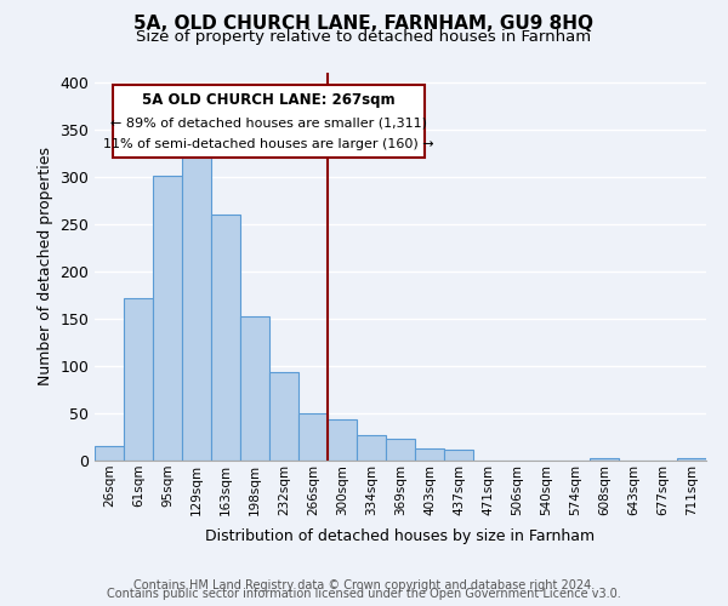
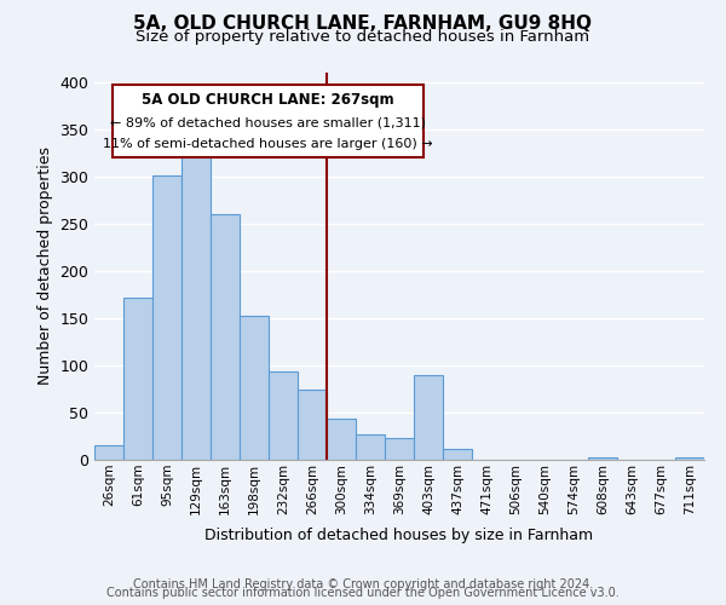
266sqm: 50 -> 74
403sqm: 13 -> 90
